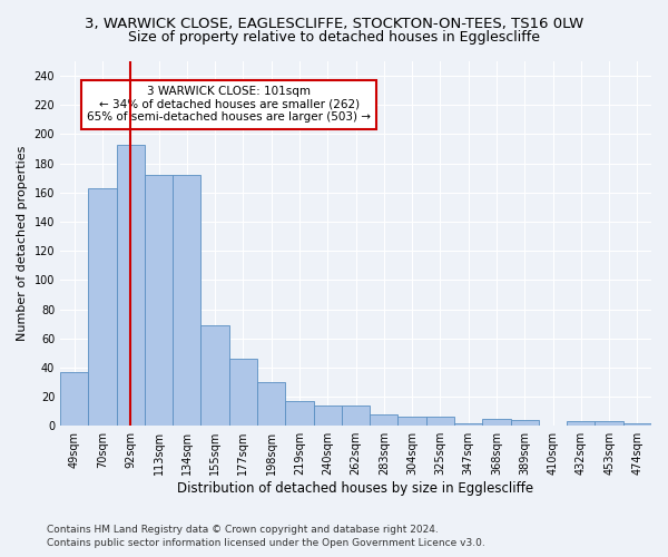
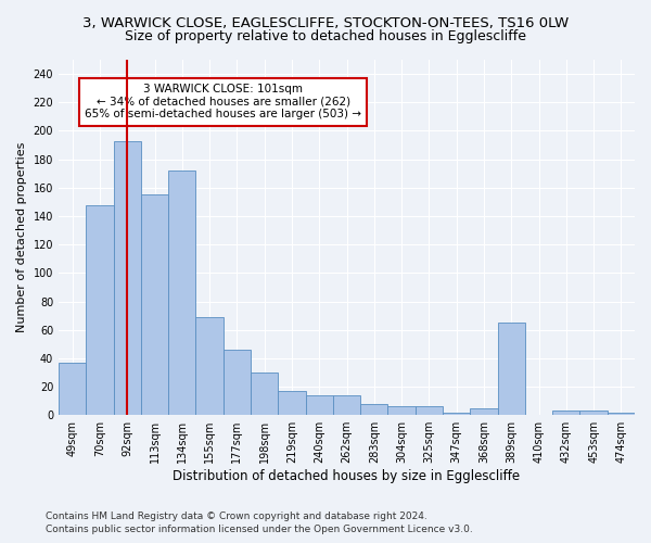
70sqm: 163 -> 148
113sqm: 172 -> 155
389sqm: 4 -> 65
